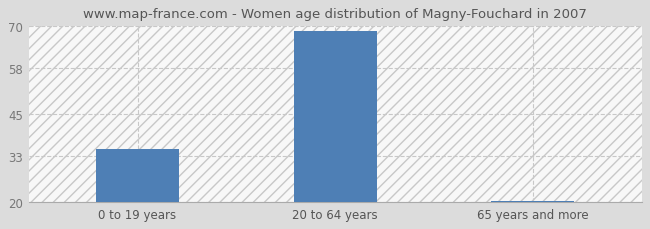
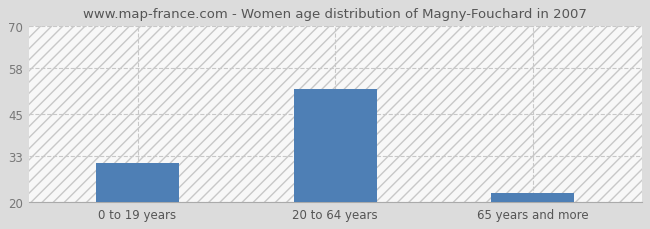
0 to 19 years: 35.0 -> 31.0
20 to 64 years: 68.5 -> 52.0
65 years and more: 20.3 -> 22.5
